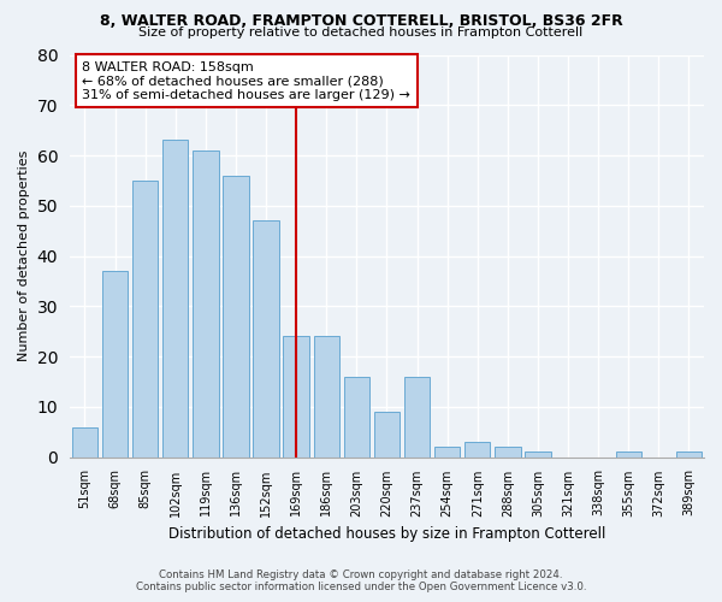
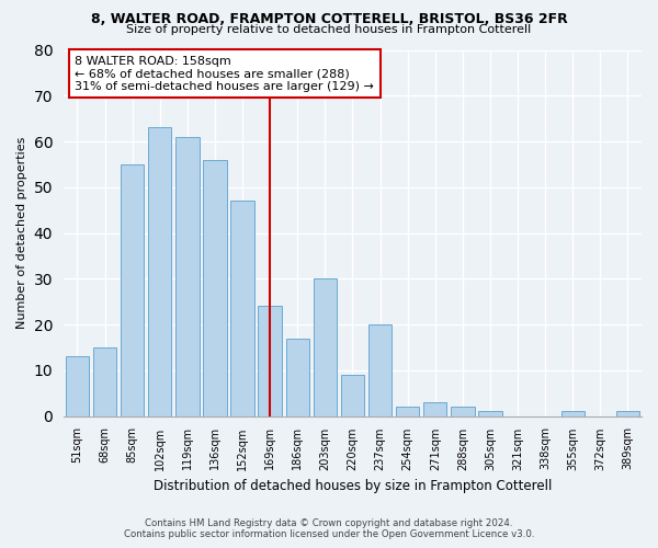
51sqm: 6 -> 13
68sqm: 37 -> 15
186sqm: 24 -> 17
203sqm: 16 -> 30
237sqm: 16 -> 20
